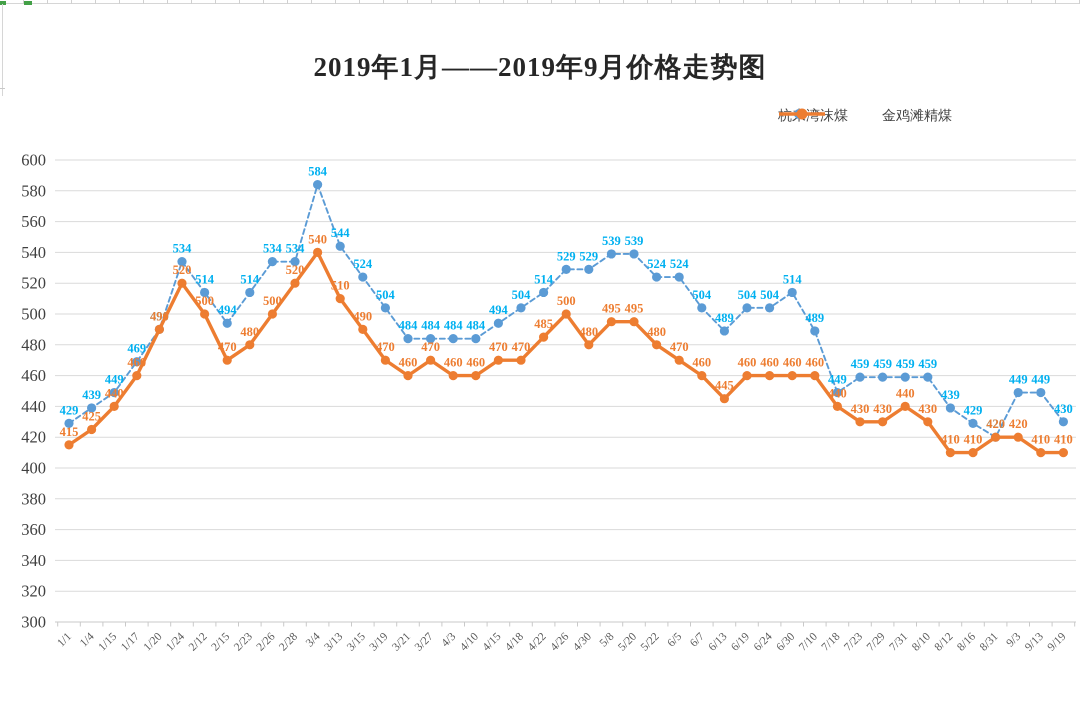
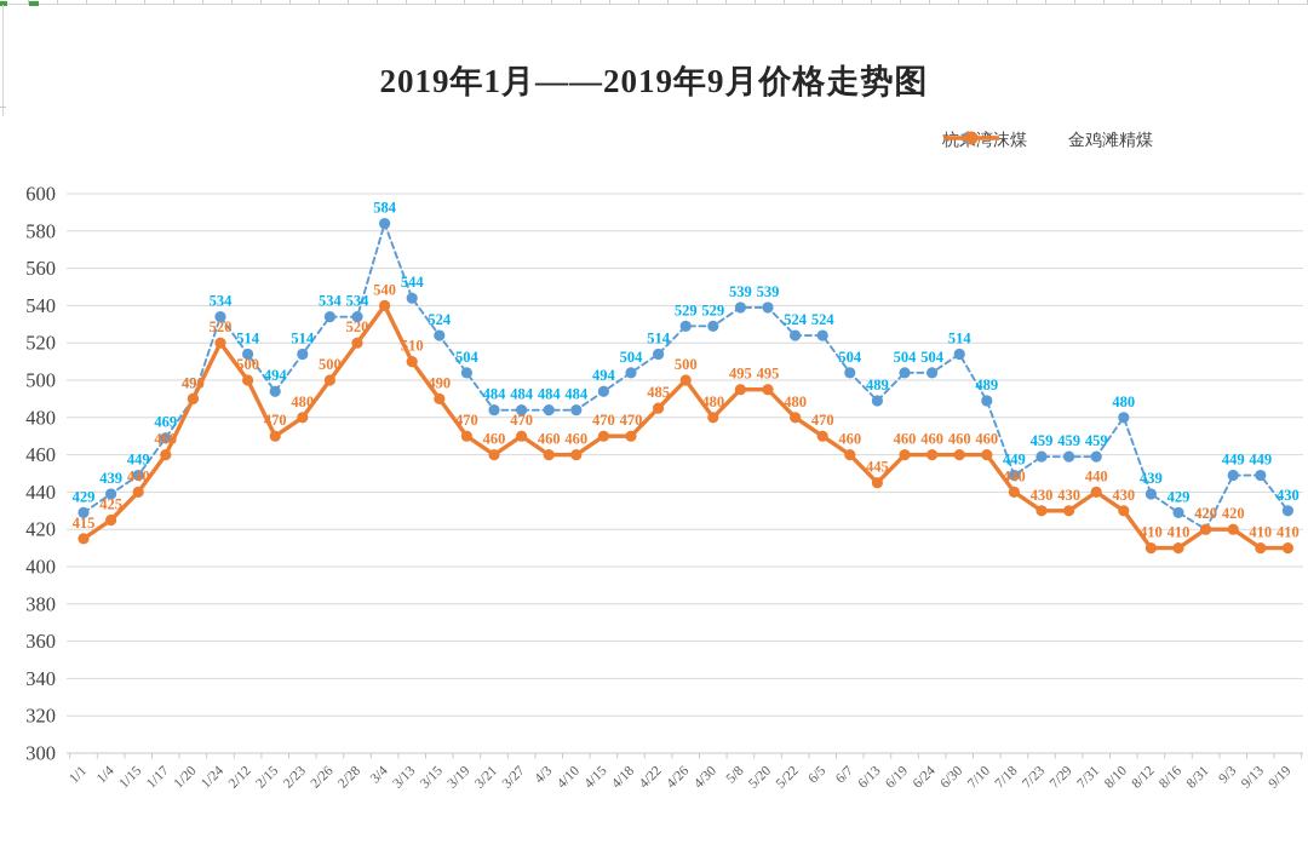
杭来湾沫煤/8/10: 459 -> 480
